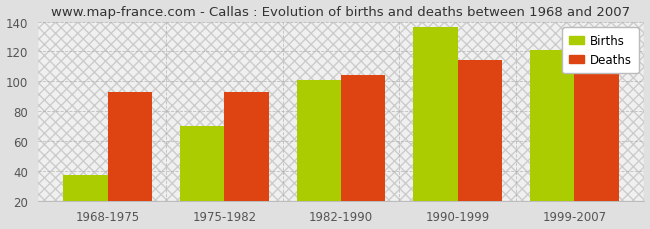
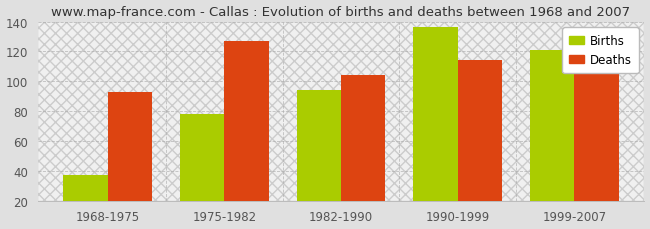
Births/1975-1982: 70 -> 78
Deaths/1975-1982: 93 -> 127
Births/1982-1990: 101 -> 94
